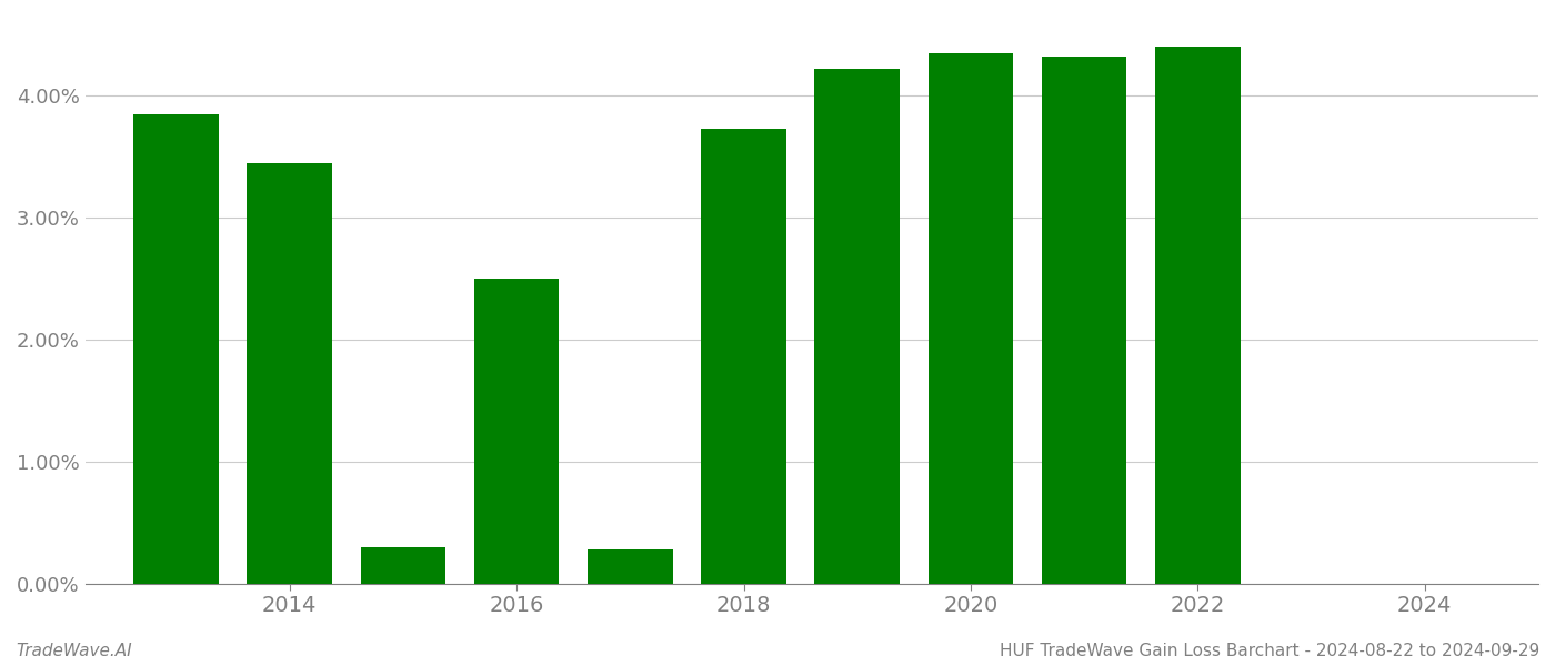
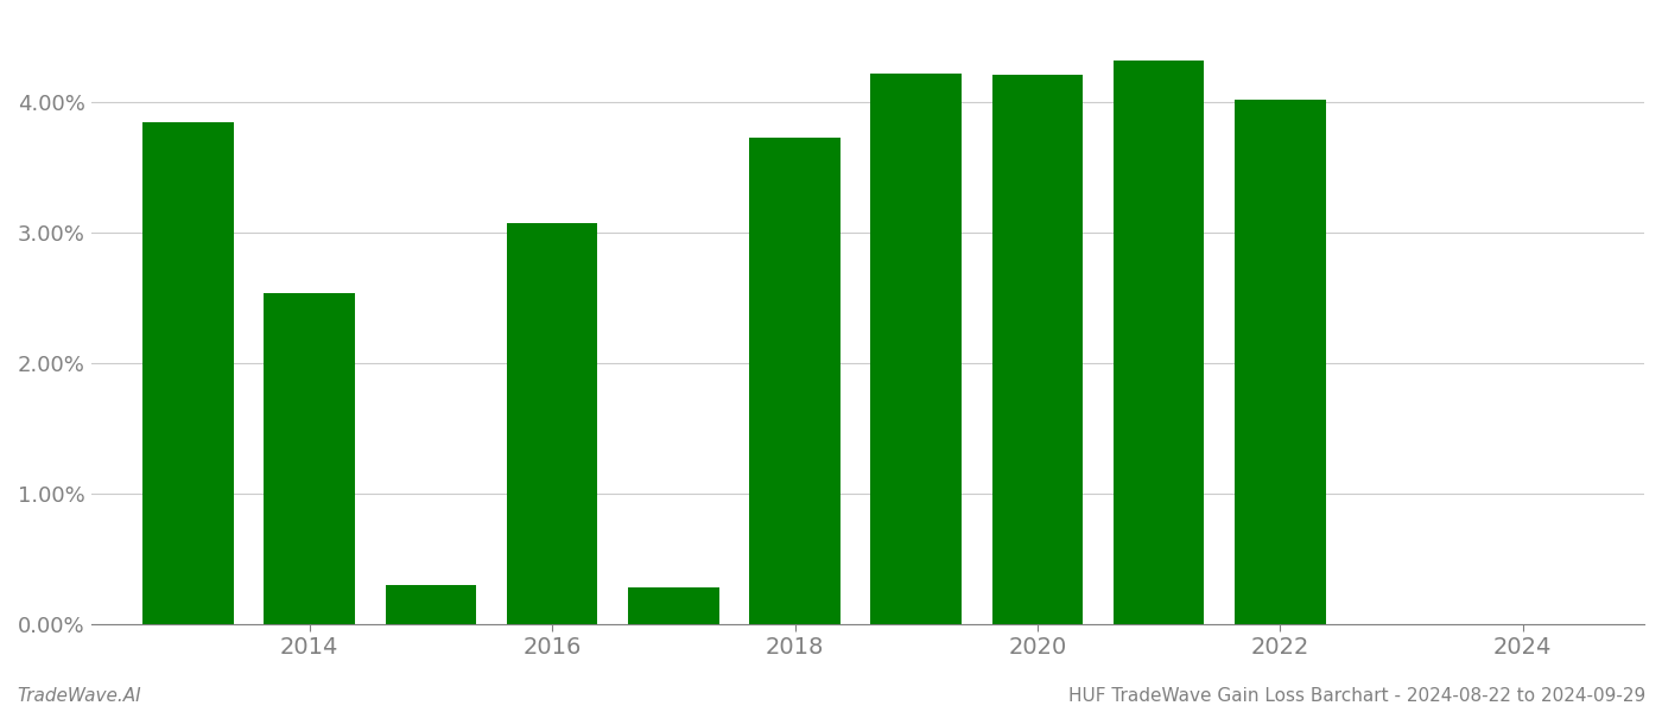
2014: 3.45% -> 2.54%
2016: 2.50% -> 3.07%
2020: 4.35% -> 4.21%
2022: 4.40% -> 4.02%
